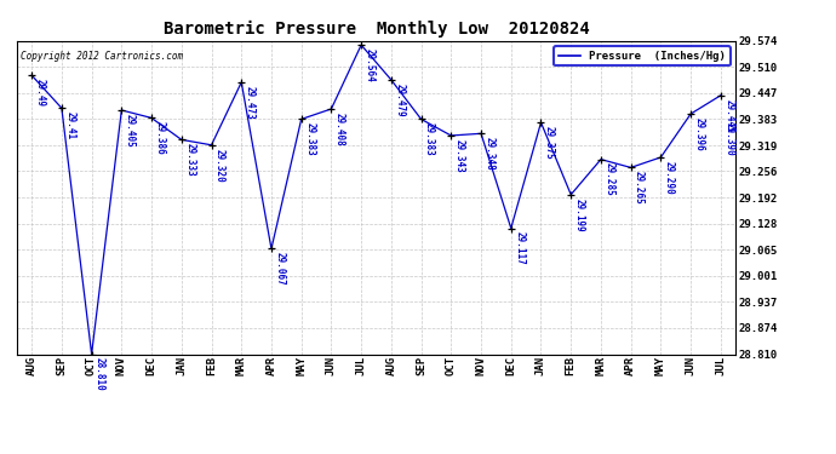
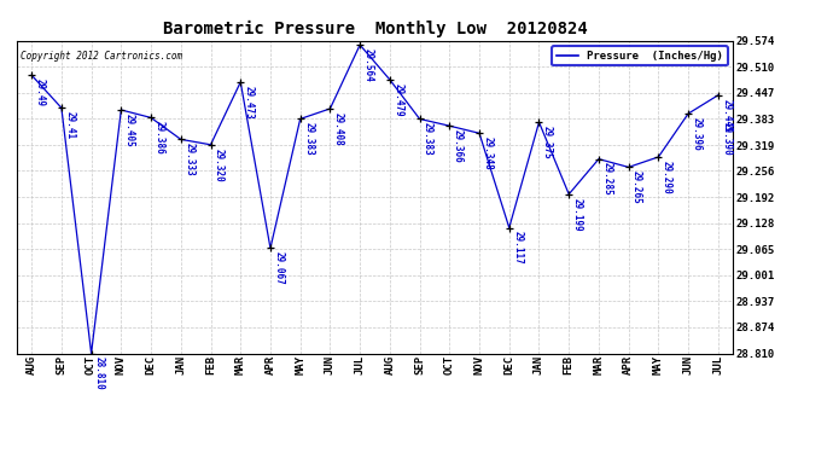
OCT: 29.343 -> 29.366
